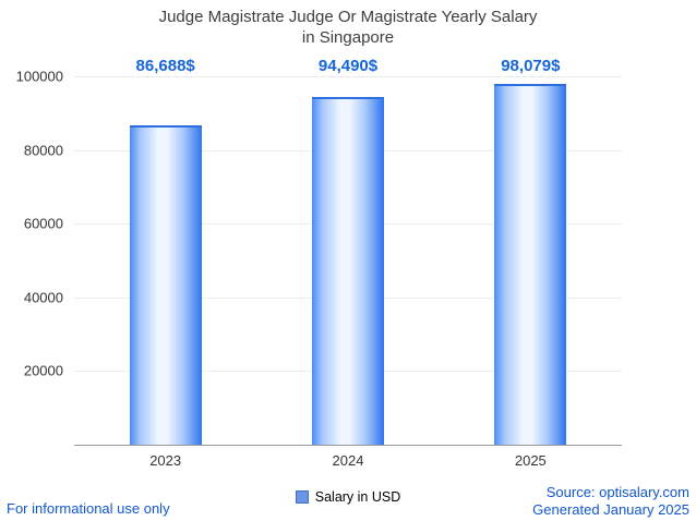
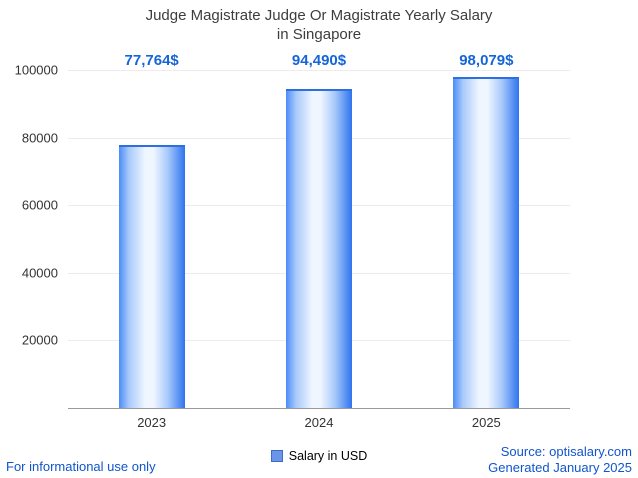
2023: 86,688 -> 77,764
